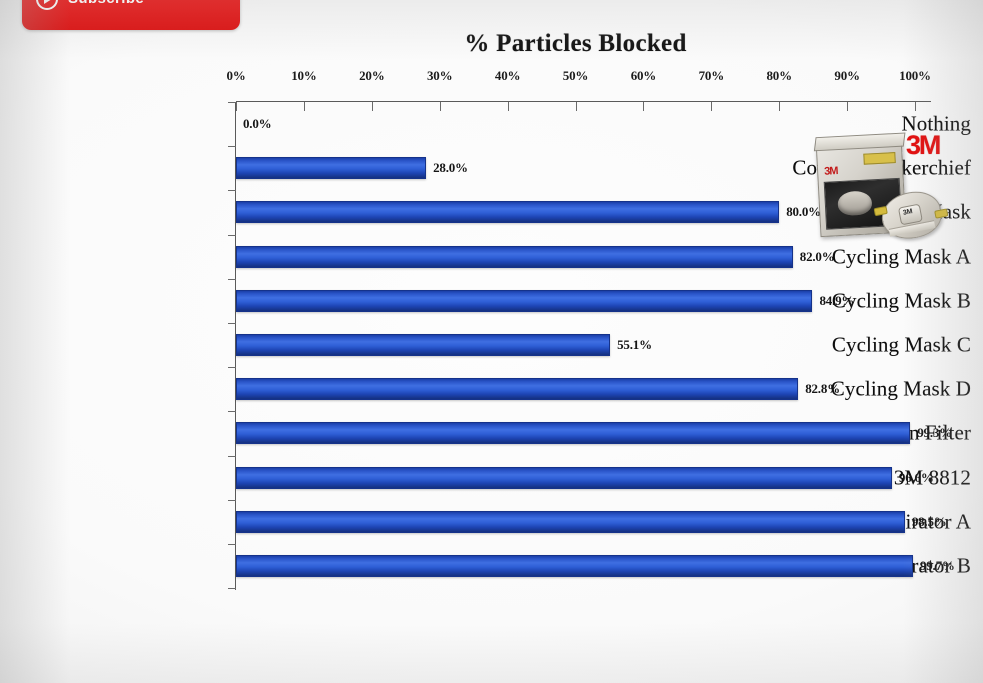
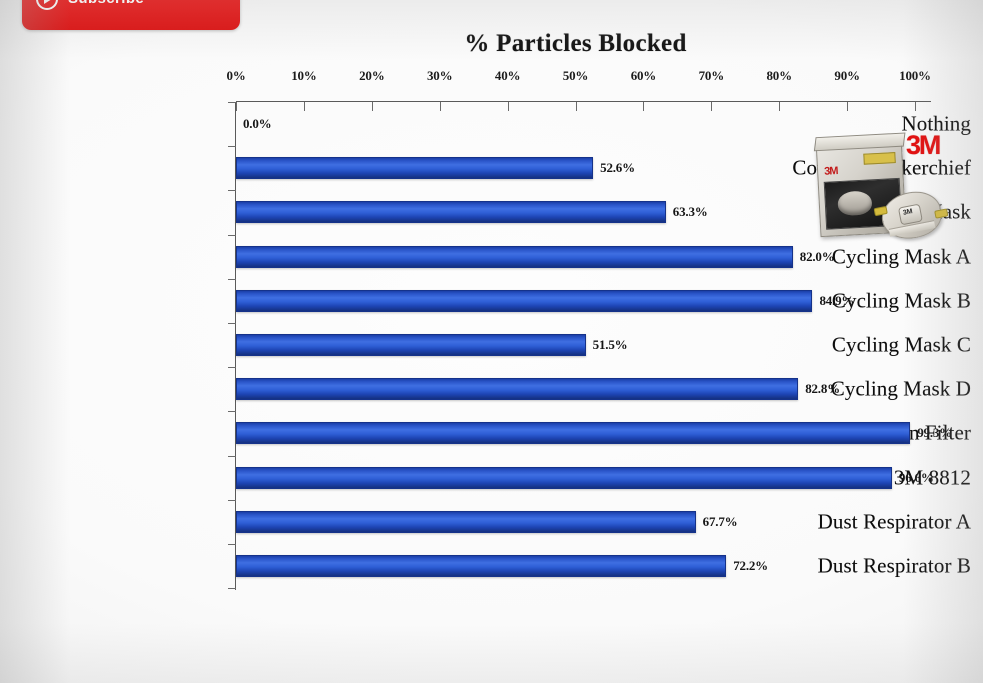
Cotton Handkerchief: 28.0% -> 52.6%
Surgical Mask: 80.0% -> 63.3%
Cycling Mask C: 55.1% -> 51.5%
Dust Respirator A: 98.5% -> 67.7%
Dust Respirator B: 99.7% -> 72.2%
